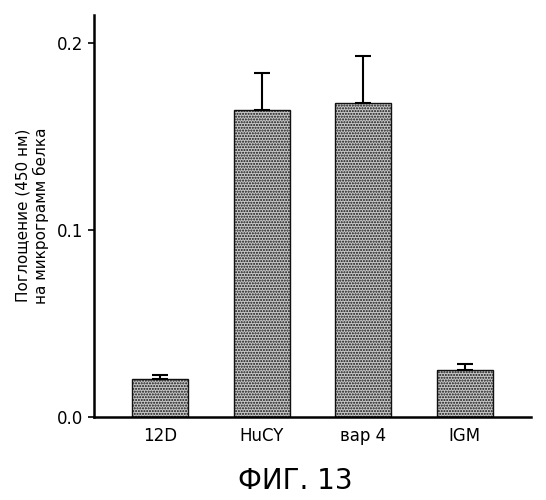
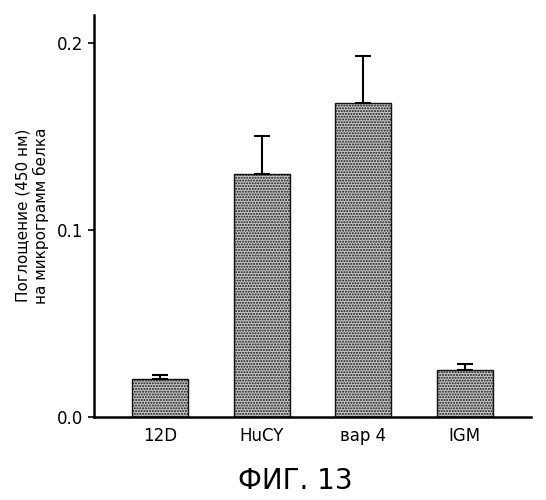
HuCY: 0.164 -> 0.130
